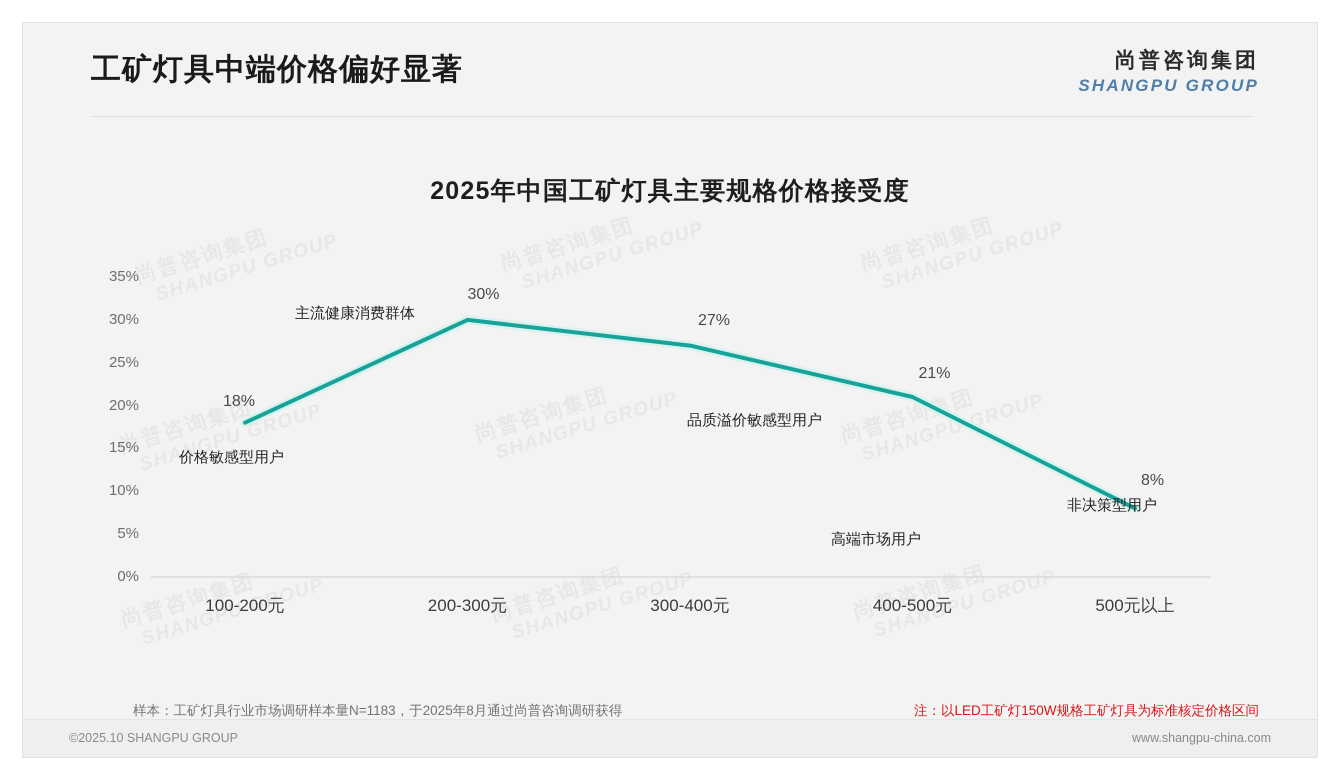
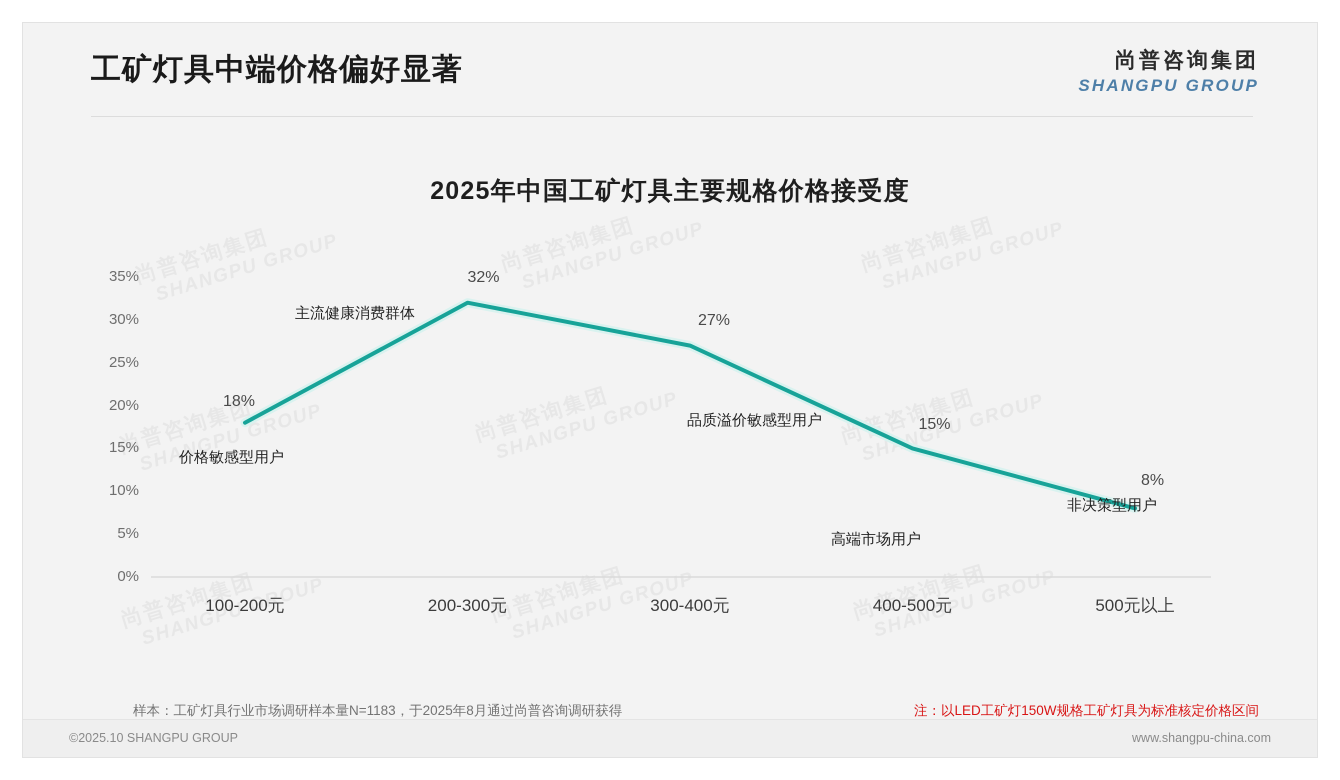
200-300元: 30% -> 32%
400-500元: 21% -> 15%
